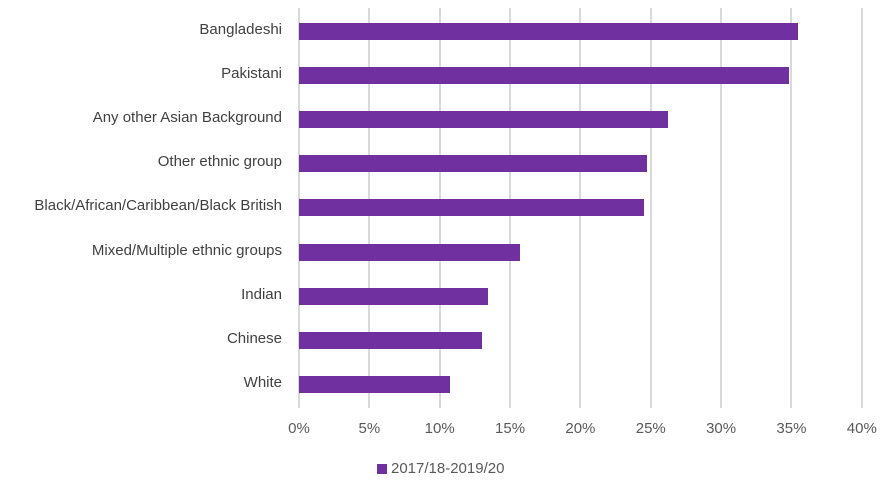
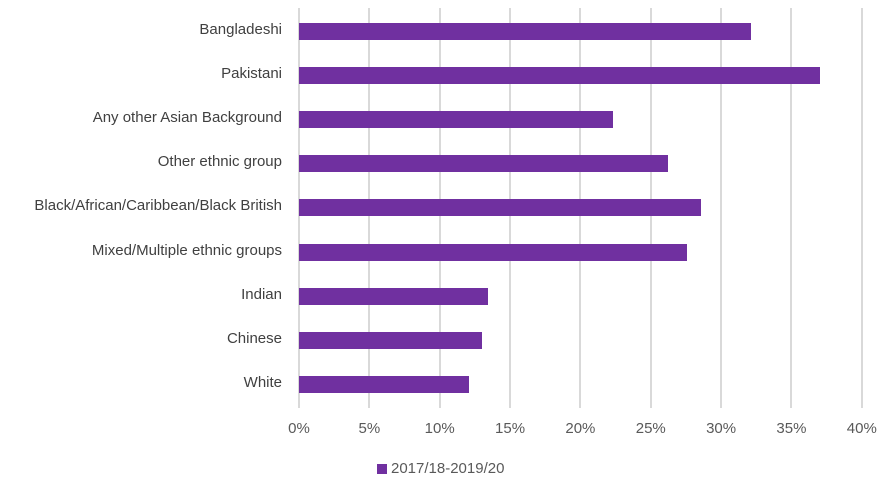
Bangladeshi: 35.5% -> 32.1%
Pakistani: 34.8% -> 37.0%
Any other Asian Background: 26.2% -> 22.3%
Other ethnic group: 24.7% -> 26.2%
Black/African/Caribbean/Black British: 24.5% -> 28.6%
Mixed/Multiple ethnic groups: 15.7% -> 27.6%
White: 10.7% -> 12.1%
